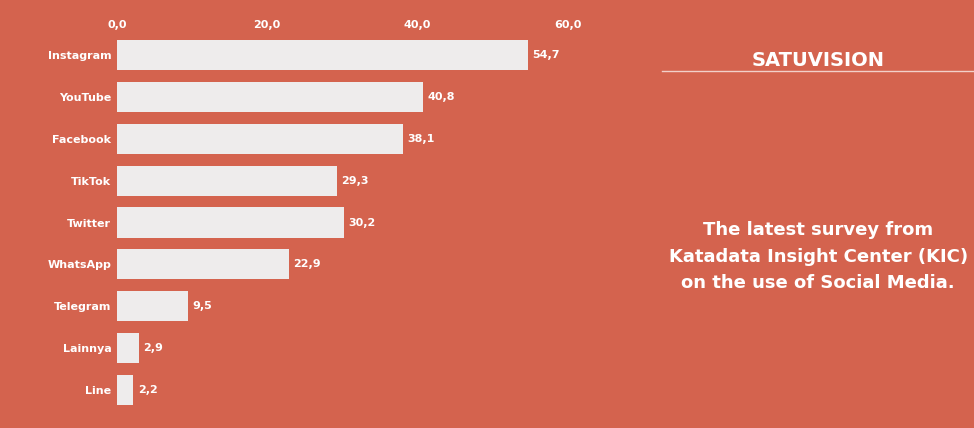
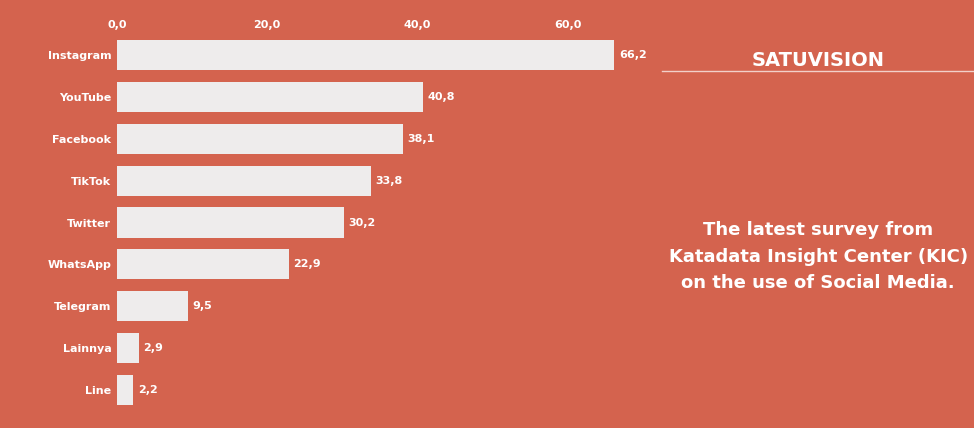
Instagram: 54,7 -> 66,2
TikTok: 29,3 -> 33,8
